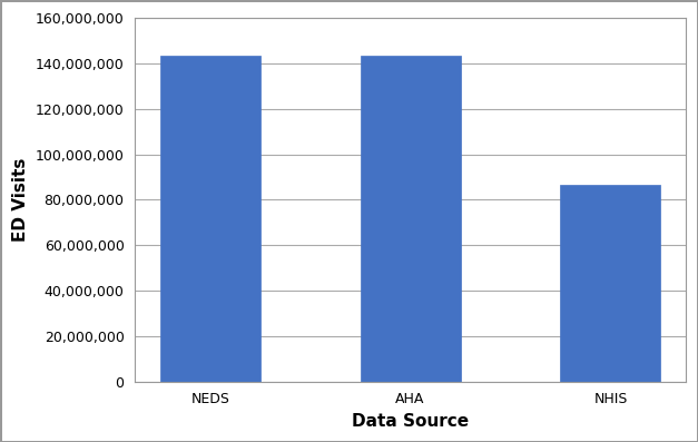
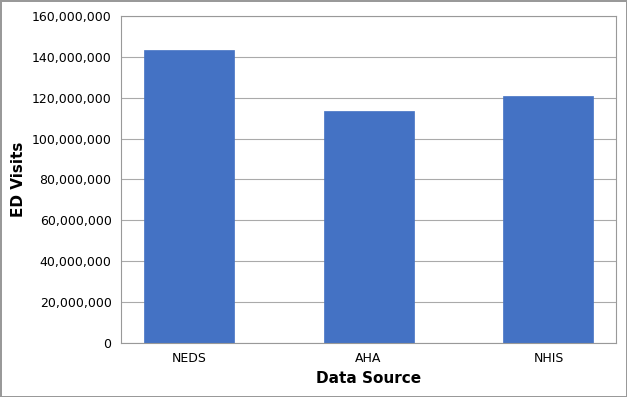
AHA: 143,400,000 -> 113,500,000
NHIS: 86,800,000 -> 121,000,000
